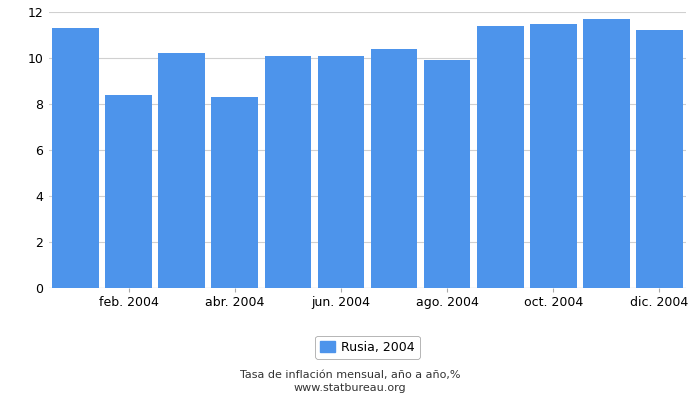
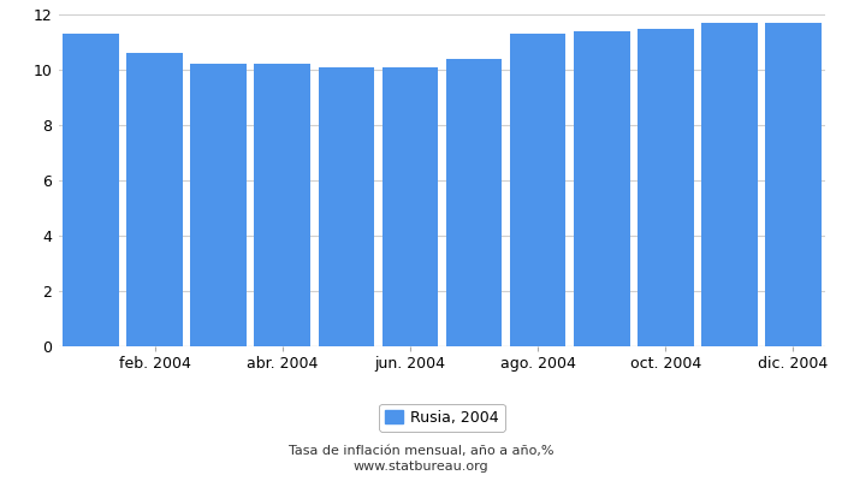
feb. 2004: 8.4 -> 10.6
abr. 2004: 8.3 -> 10.2
ago. 2004: 9.9 -> 11.3
dic. 2004: 11.2 -> 11.7
